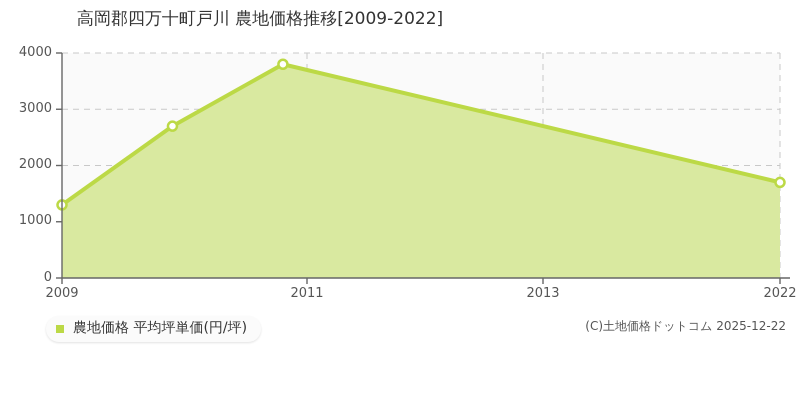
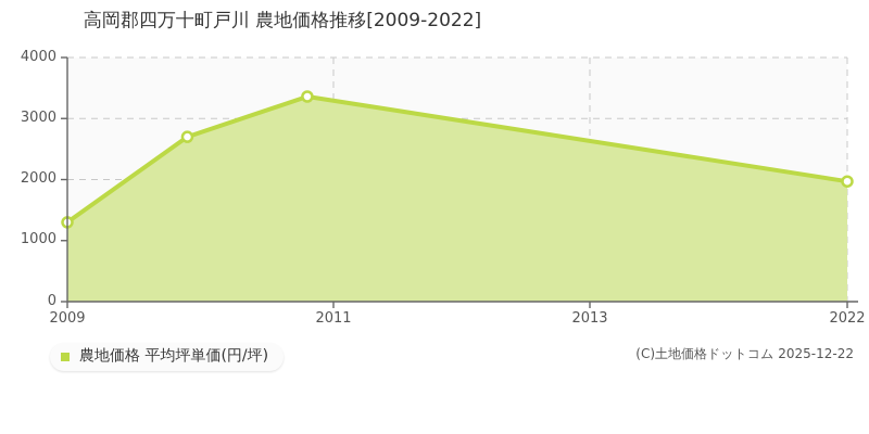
2013: 3800 -> 3400
2022: 1700 -> 2000
